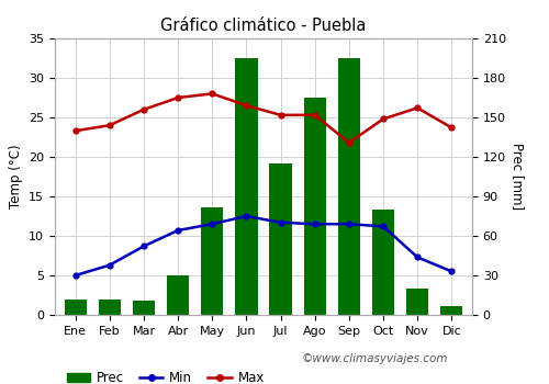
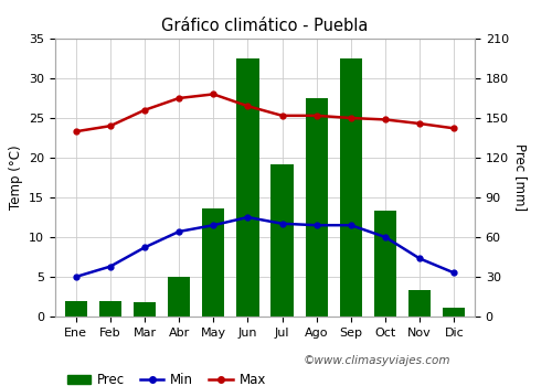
Max/Sep: 21.8 -> 25.0
Min/Oct: 11.2 -> 10.0
Max/Nov: 26.2 -> 24.3
